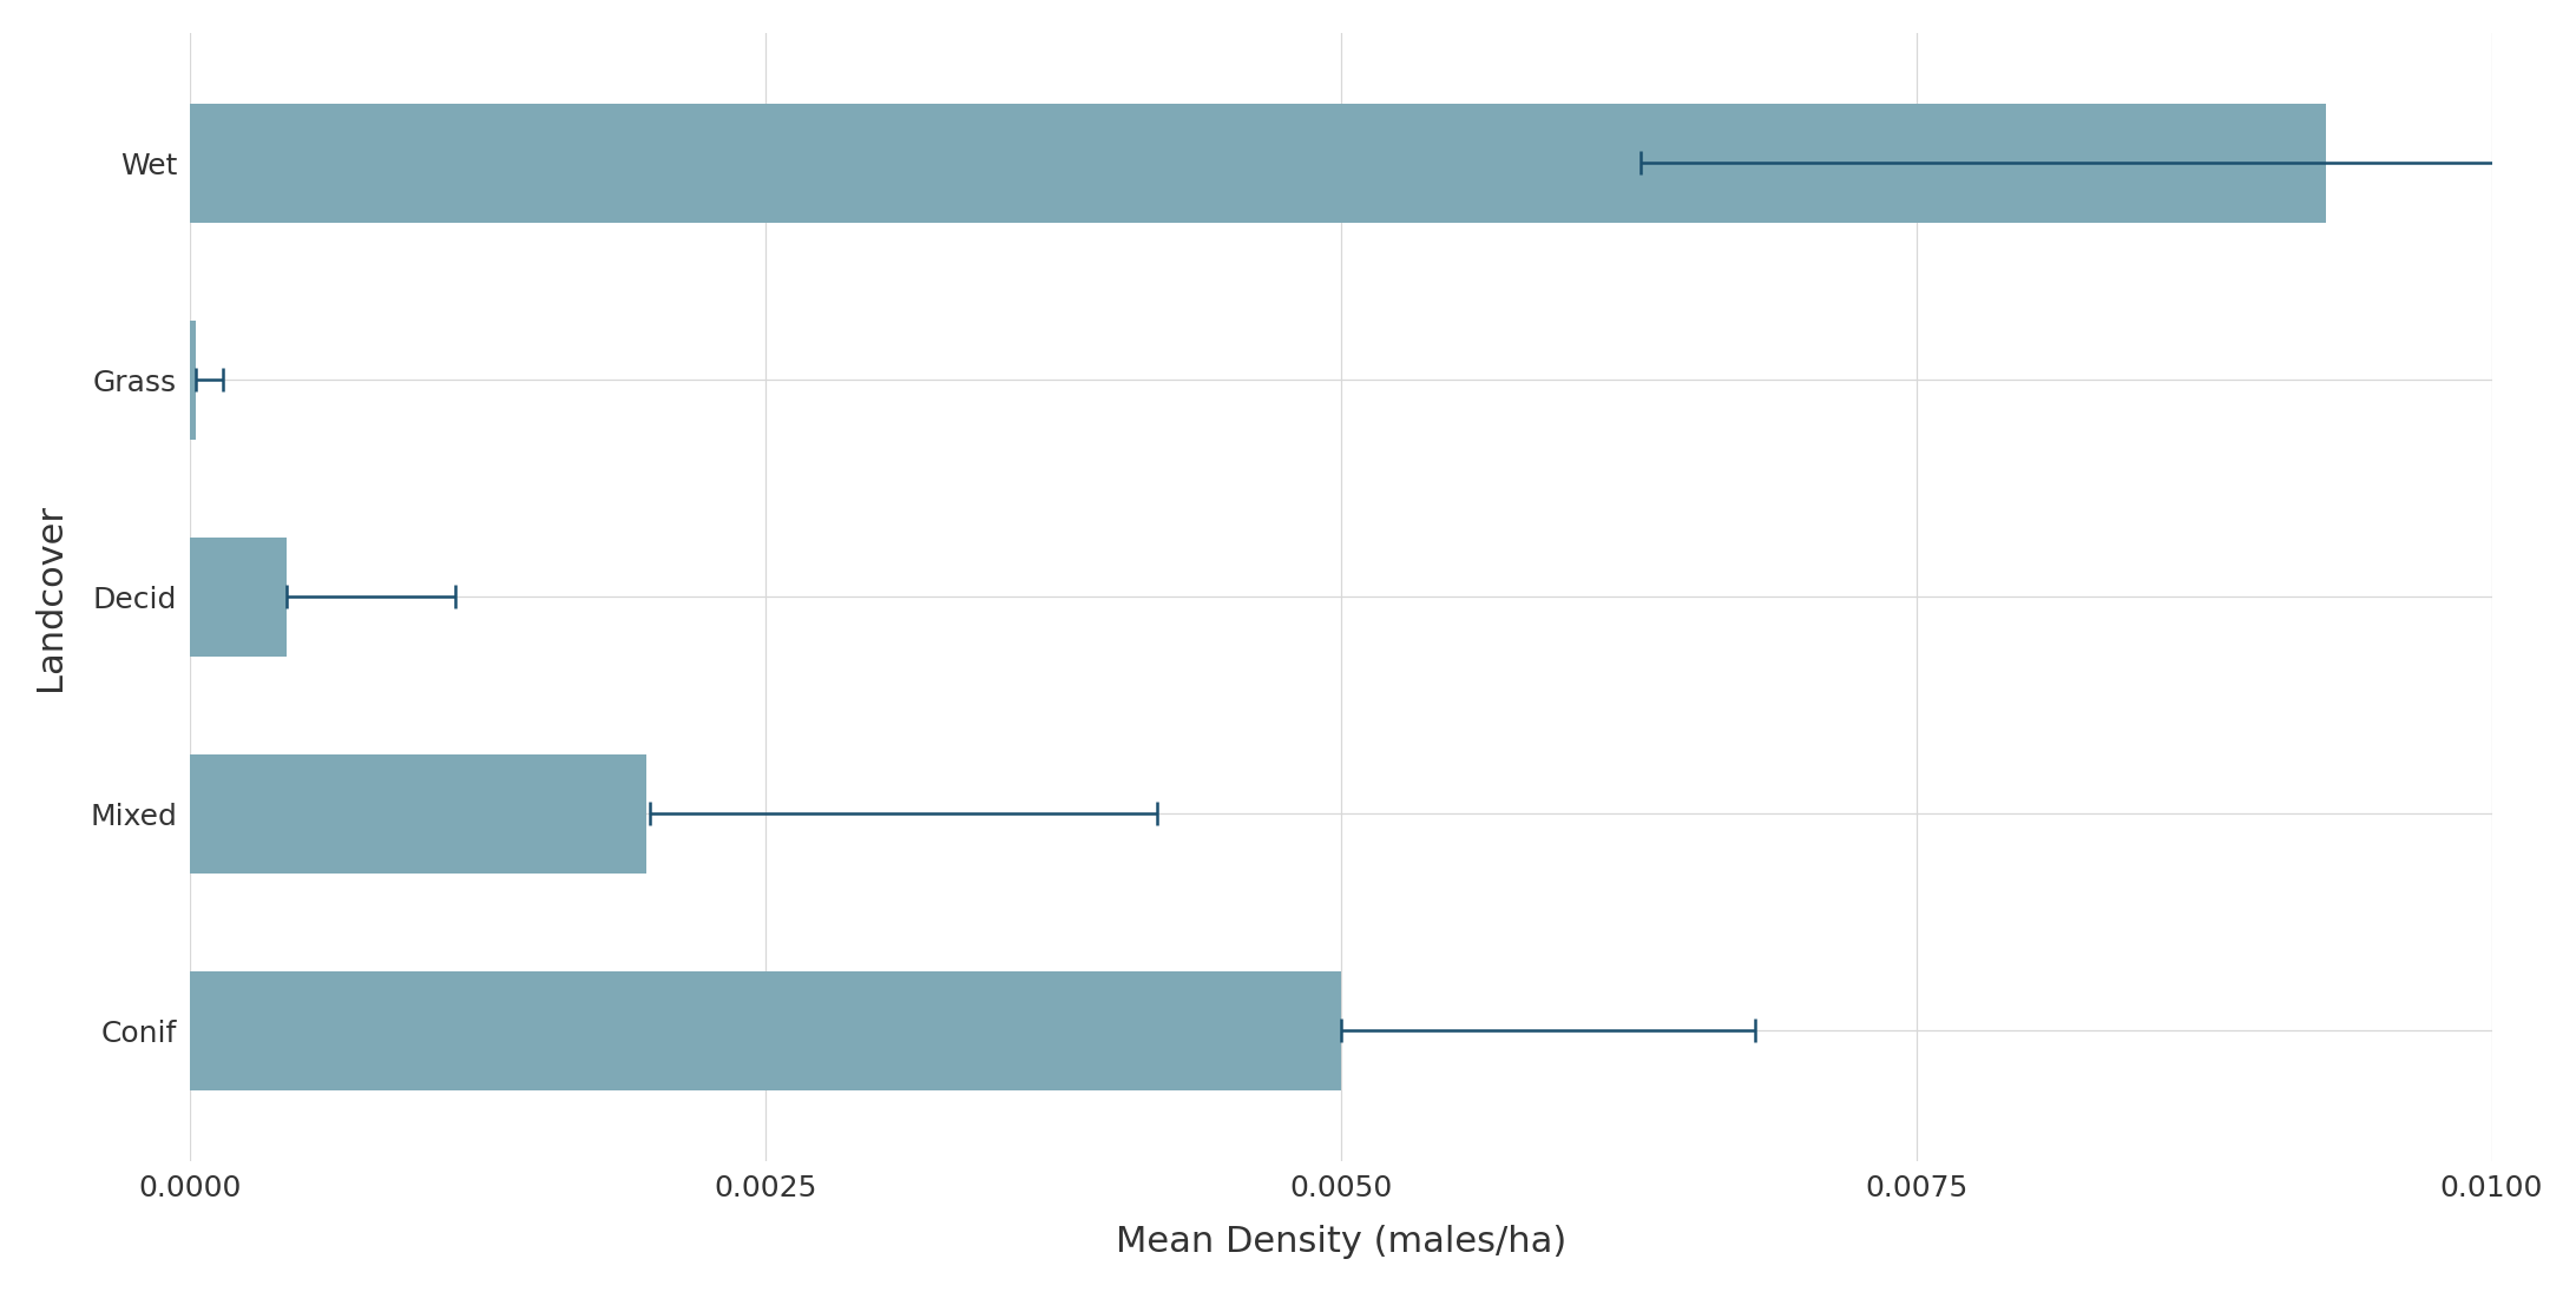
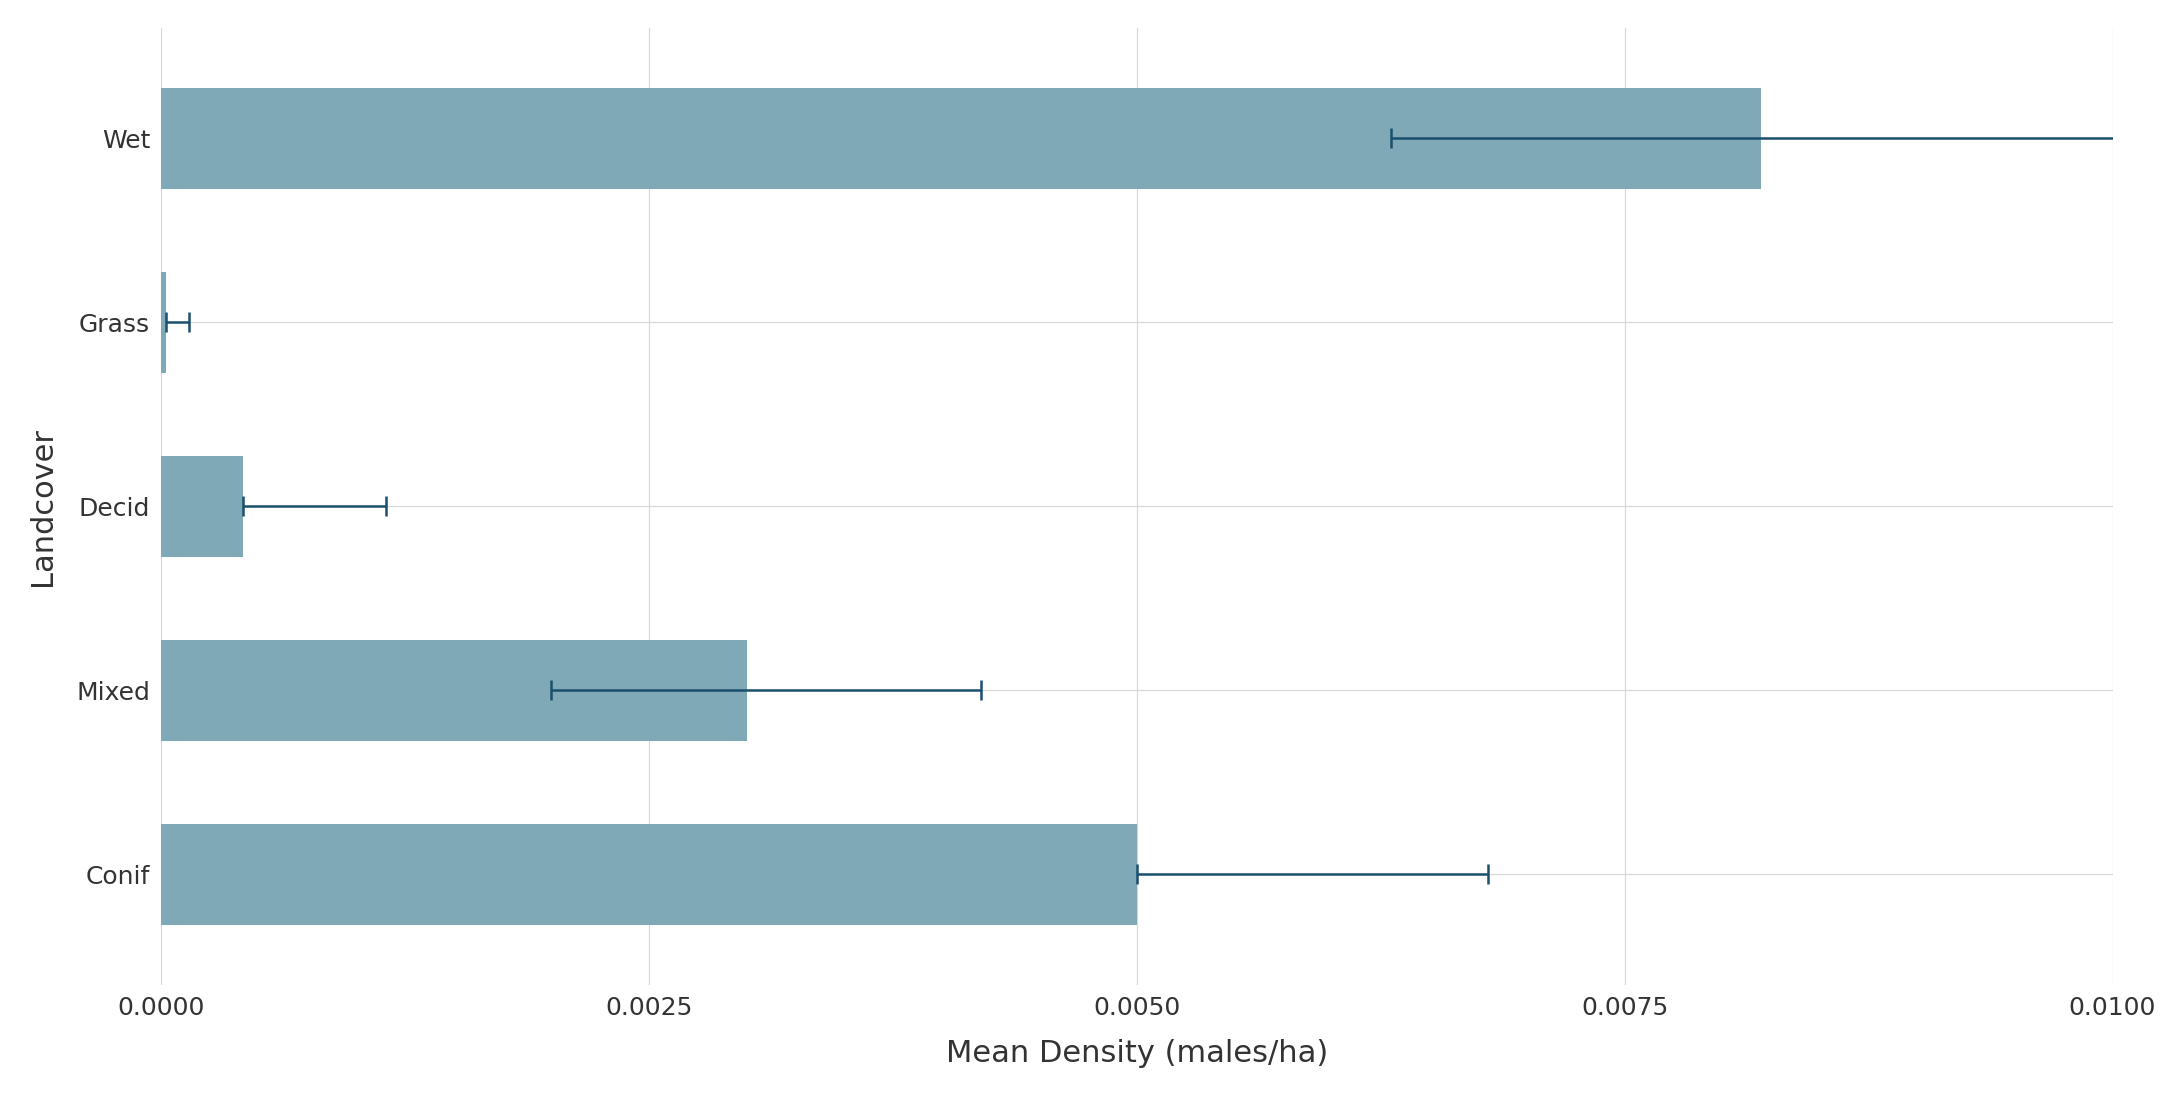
Wet: 0.009280 -> 0.008200
Mixed: 0.001980 -> 0.003000
